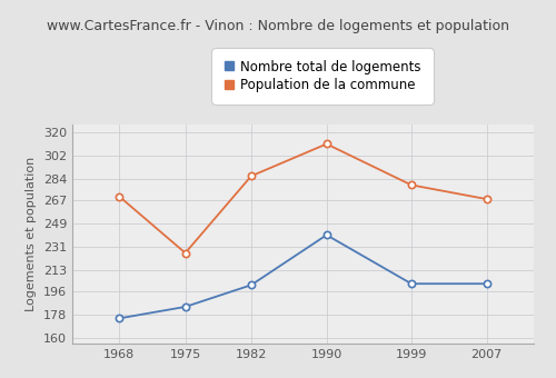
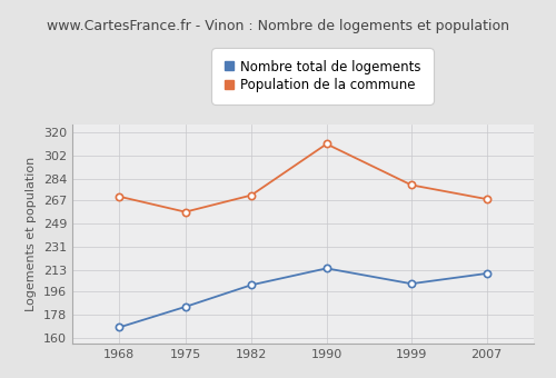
Nombre total de logements/1968: 175 -> 168
Population de la commune/1975: 226 -> 258
Population de la commune/1982: 286 -> 271
Nombre total de logements/1990: 240 -> 214
Nombre total de logements/2007: 202 -> 210
